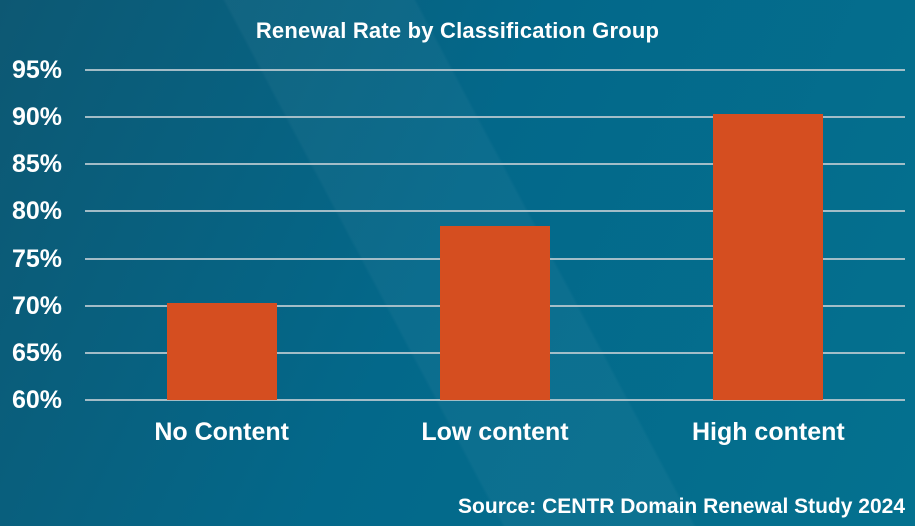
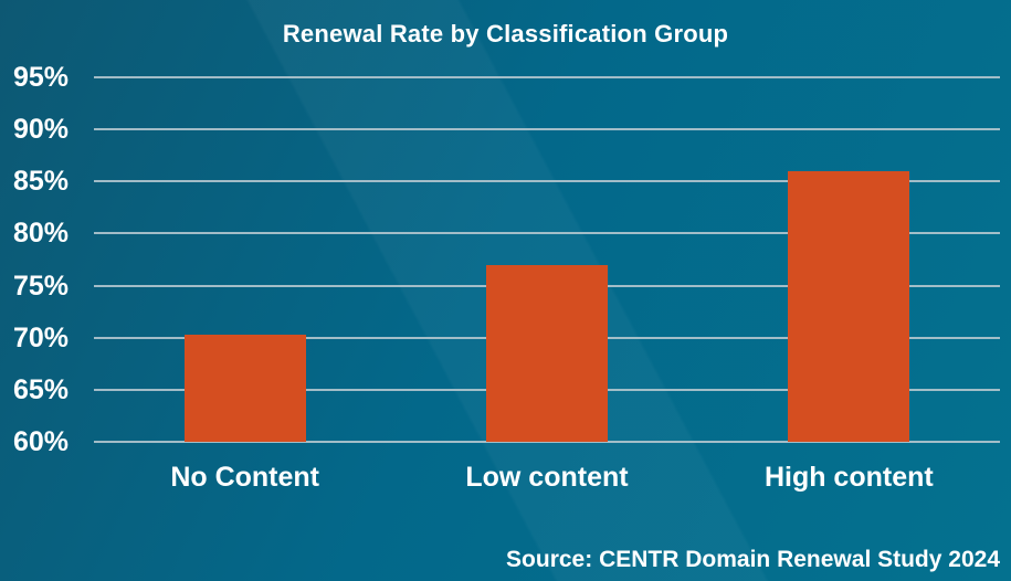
Low content: 78% -> 77%
High content: 90% -> 86%
